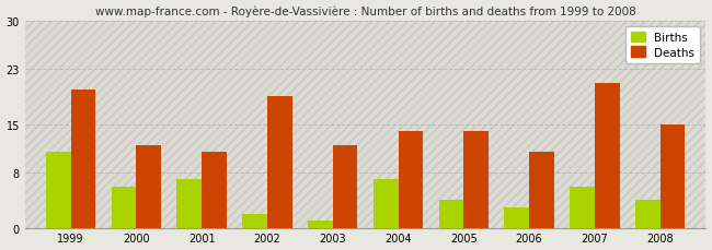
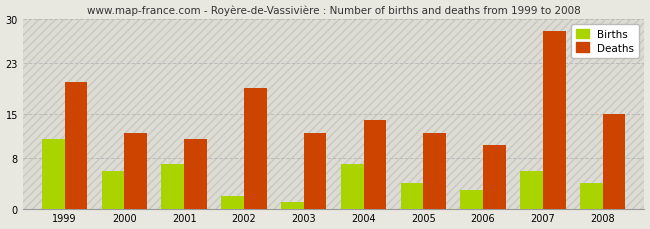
Deaths/2005: 14 -> 12
Deaths/2006: 11 -> 10
Deaths/2007: 21 -> 28
